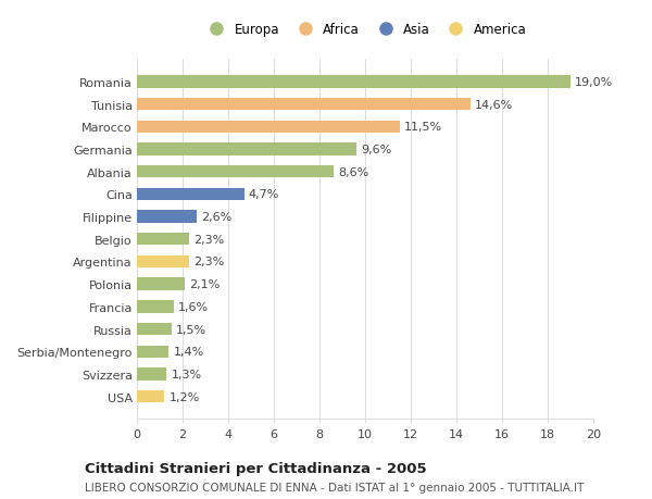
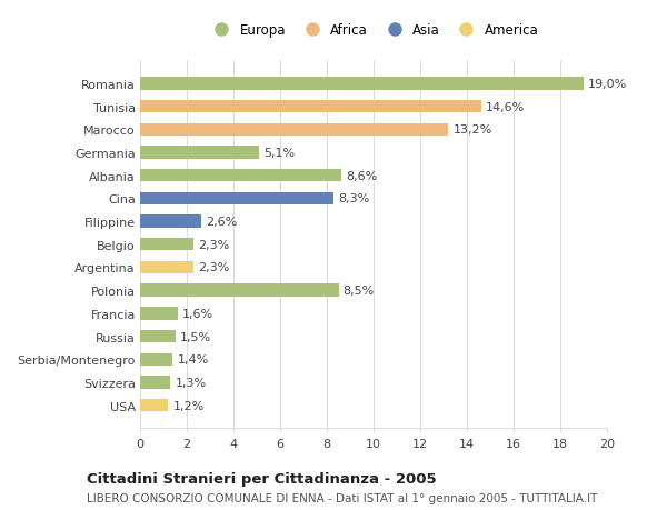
Marocco: 11,5% -> 13,2%
Germania: 9,6% -> 5,1%
Cina: 4,7% -> 8,3%
Polonia: 2,1% -> 8,5%
